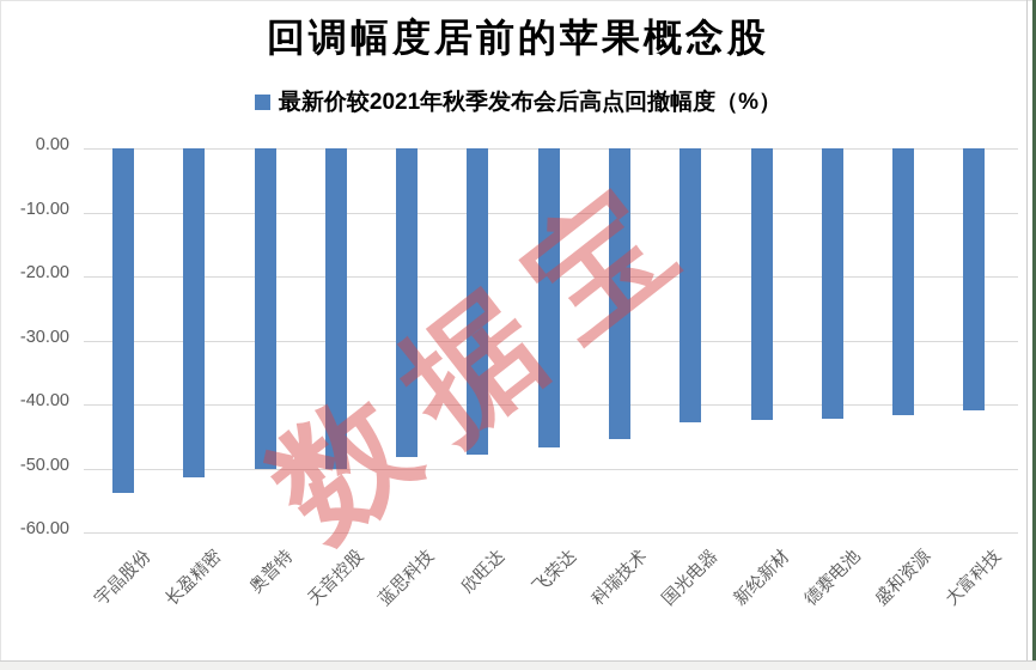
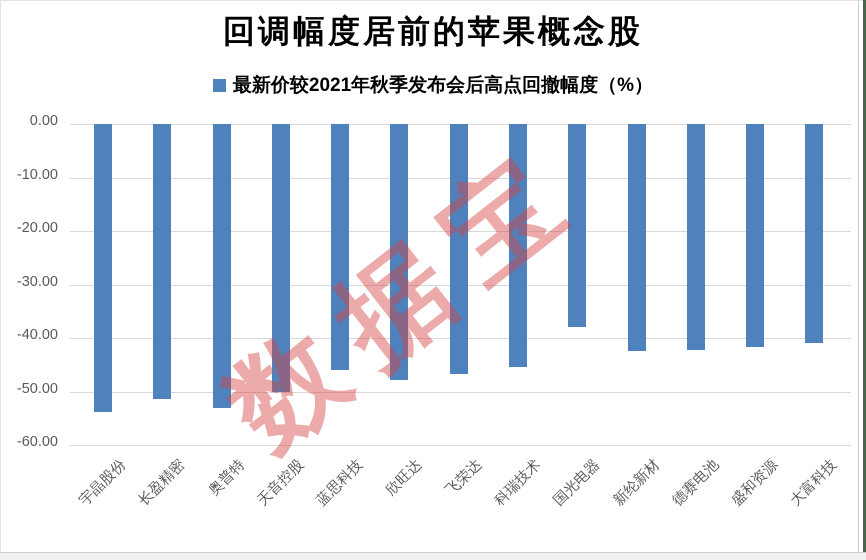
奥普特: -50 -> -53
蓝思科技: -48 -> -46
国光电器: -43 -> -38
